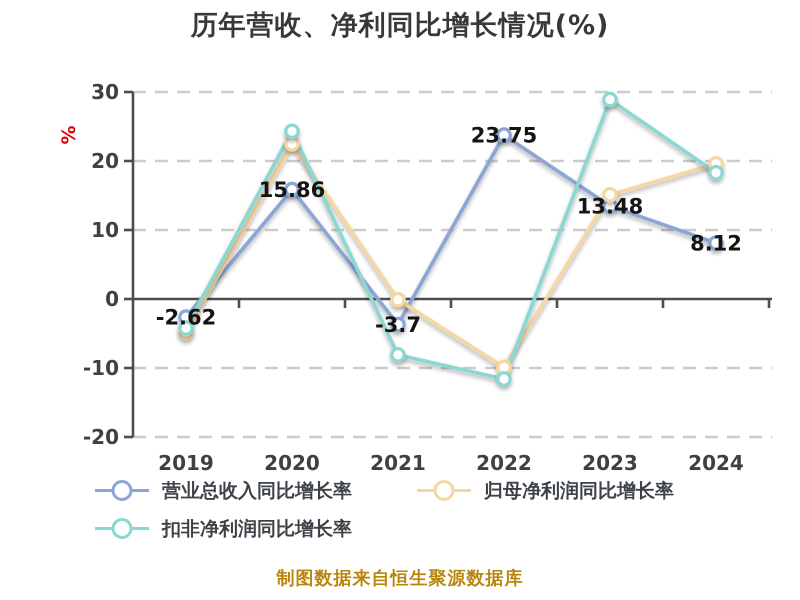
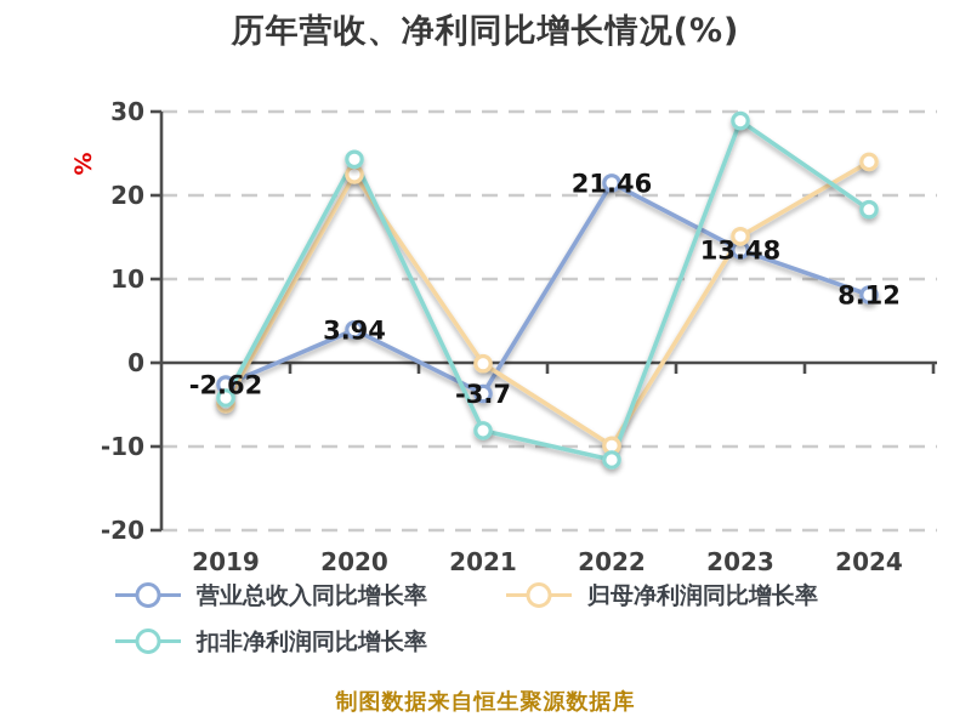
营业总收入同比增长率/2020: 15.86 -> 3.94
营业总收入同比增长率/2022: 23.75 -> 21.46
归母净利润同比增长率/2024: 20 -> 24
